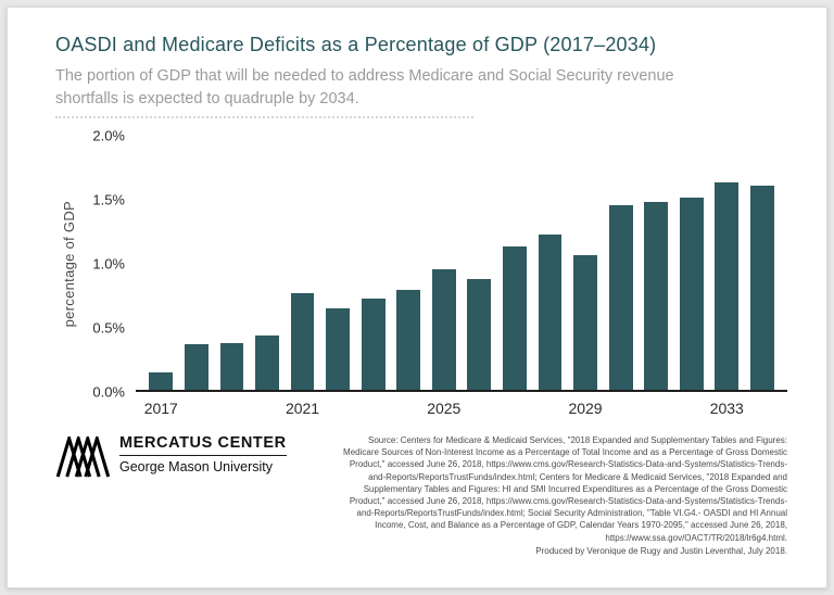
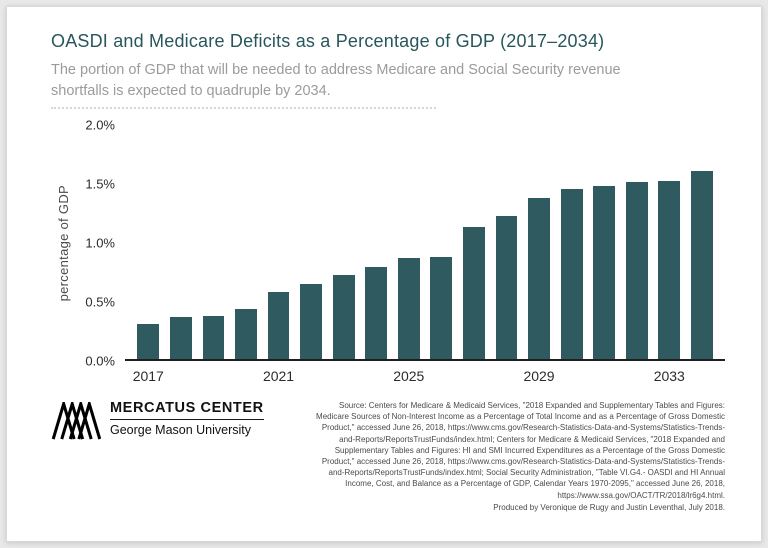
2017: 0.14% -> 0.30%
2021: 0.76% -> 0.57%
2025: 0.95% -> 0.86%
2029: 1.06% -> 1.38%
2033: 1.63% -> 1.52%
